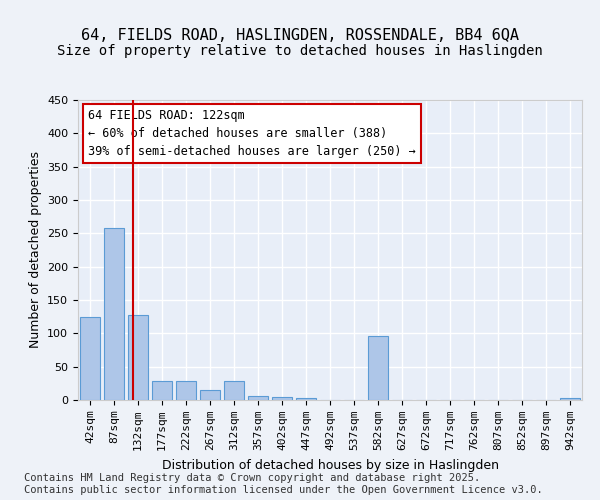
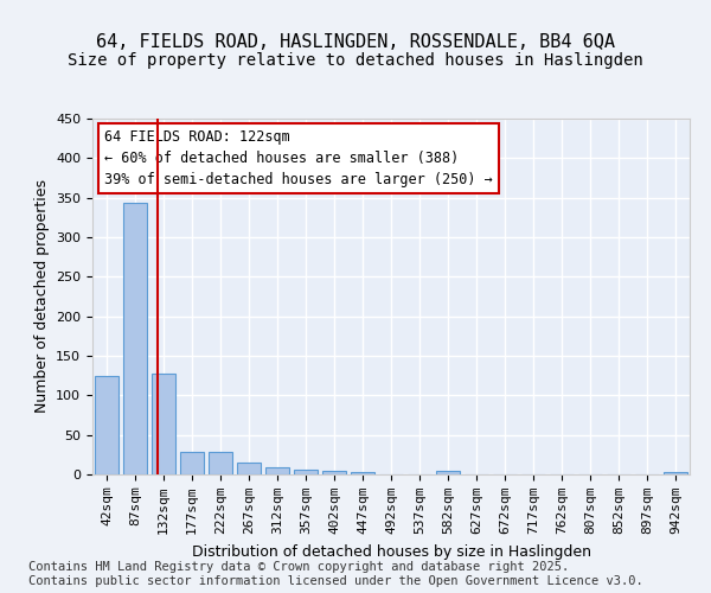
87sqm: 258 -> 344
312sqm: 28 -> 9
582sqm: 96 -> 4
